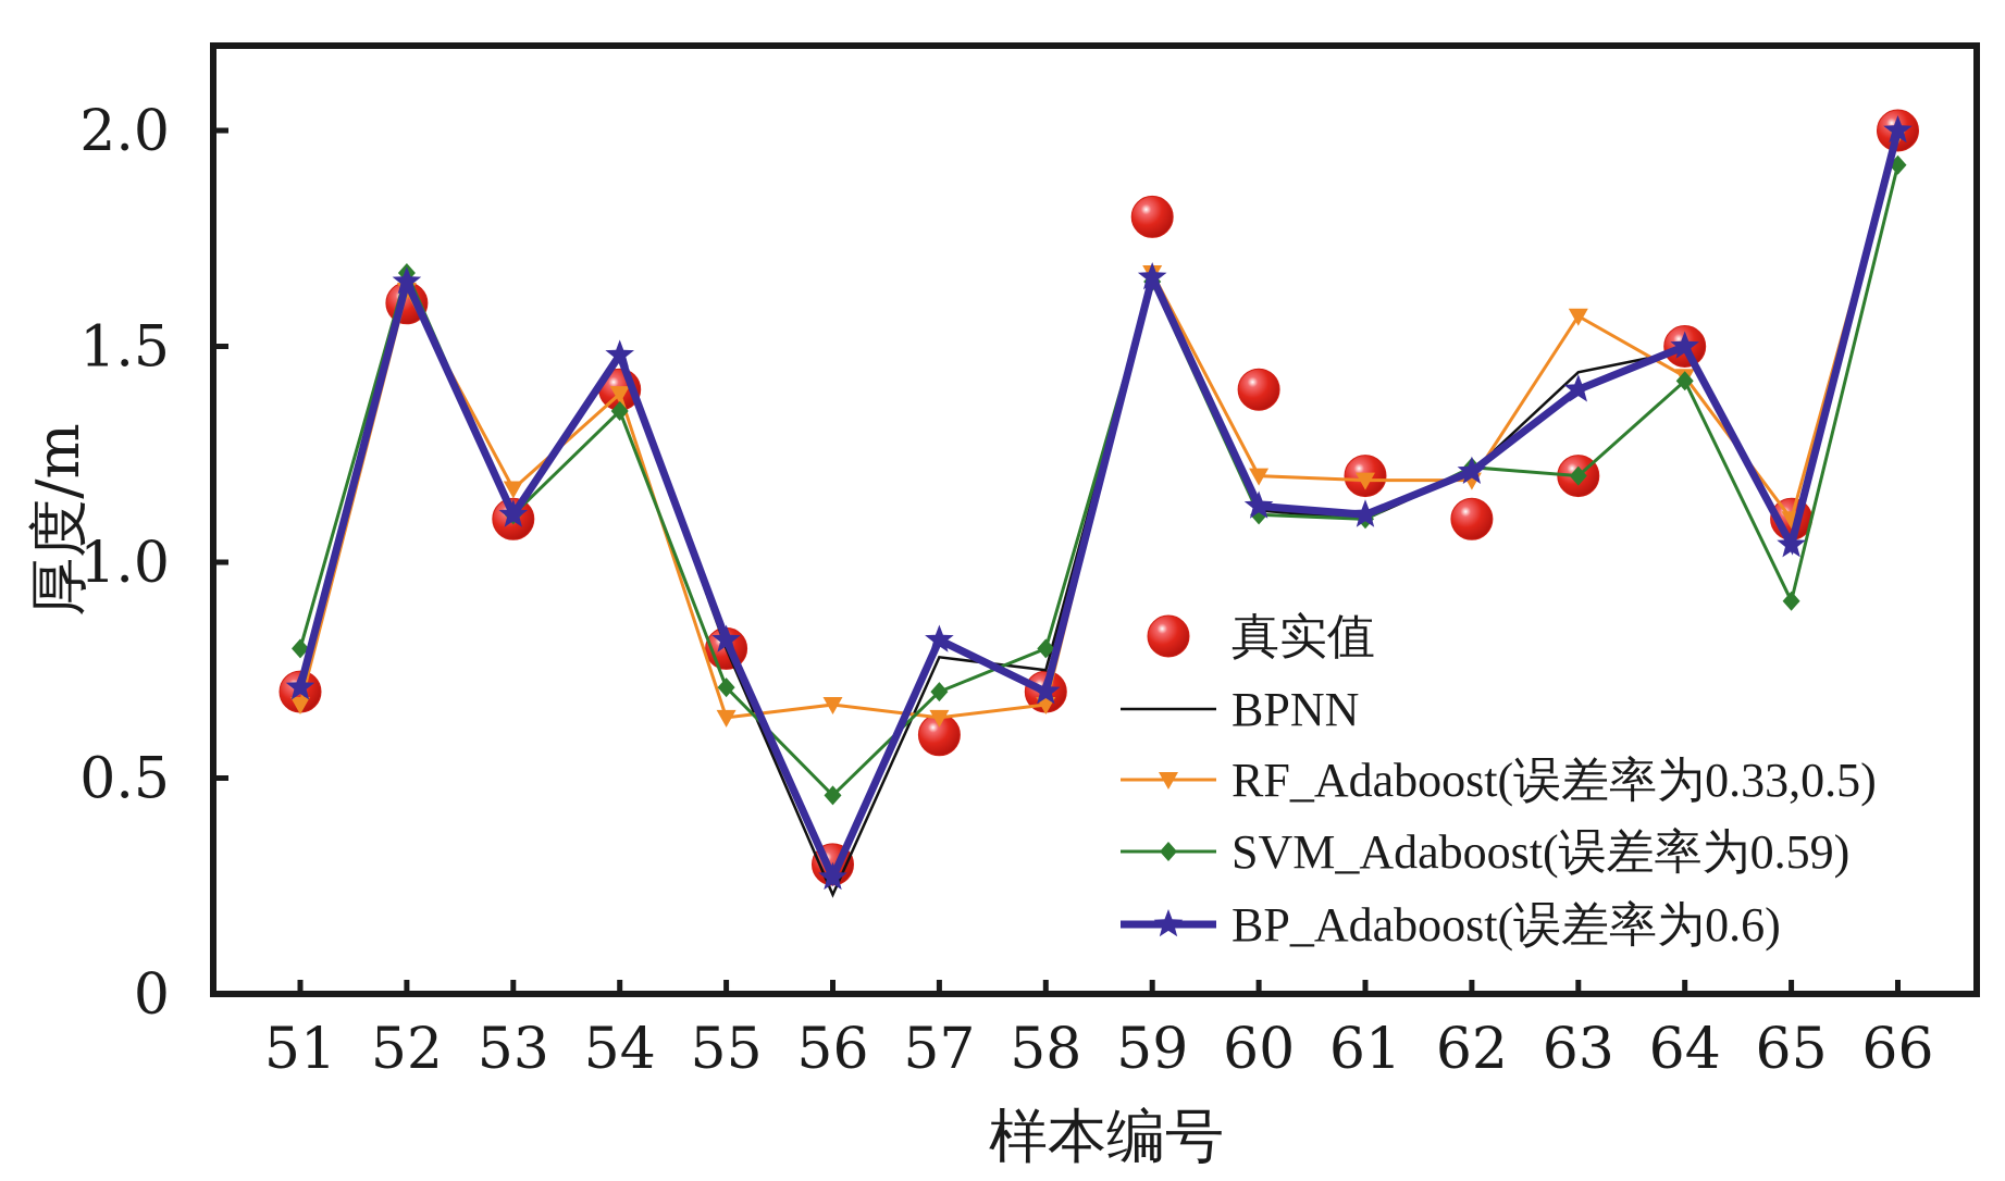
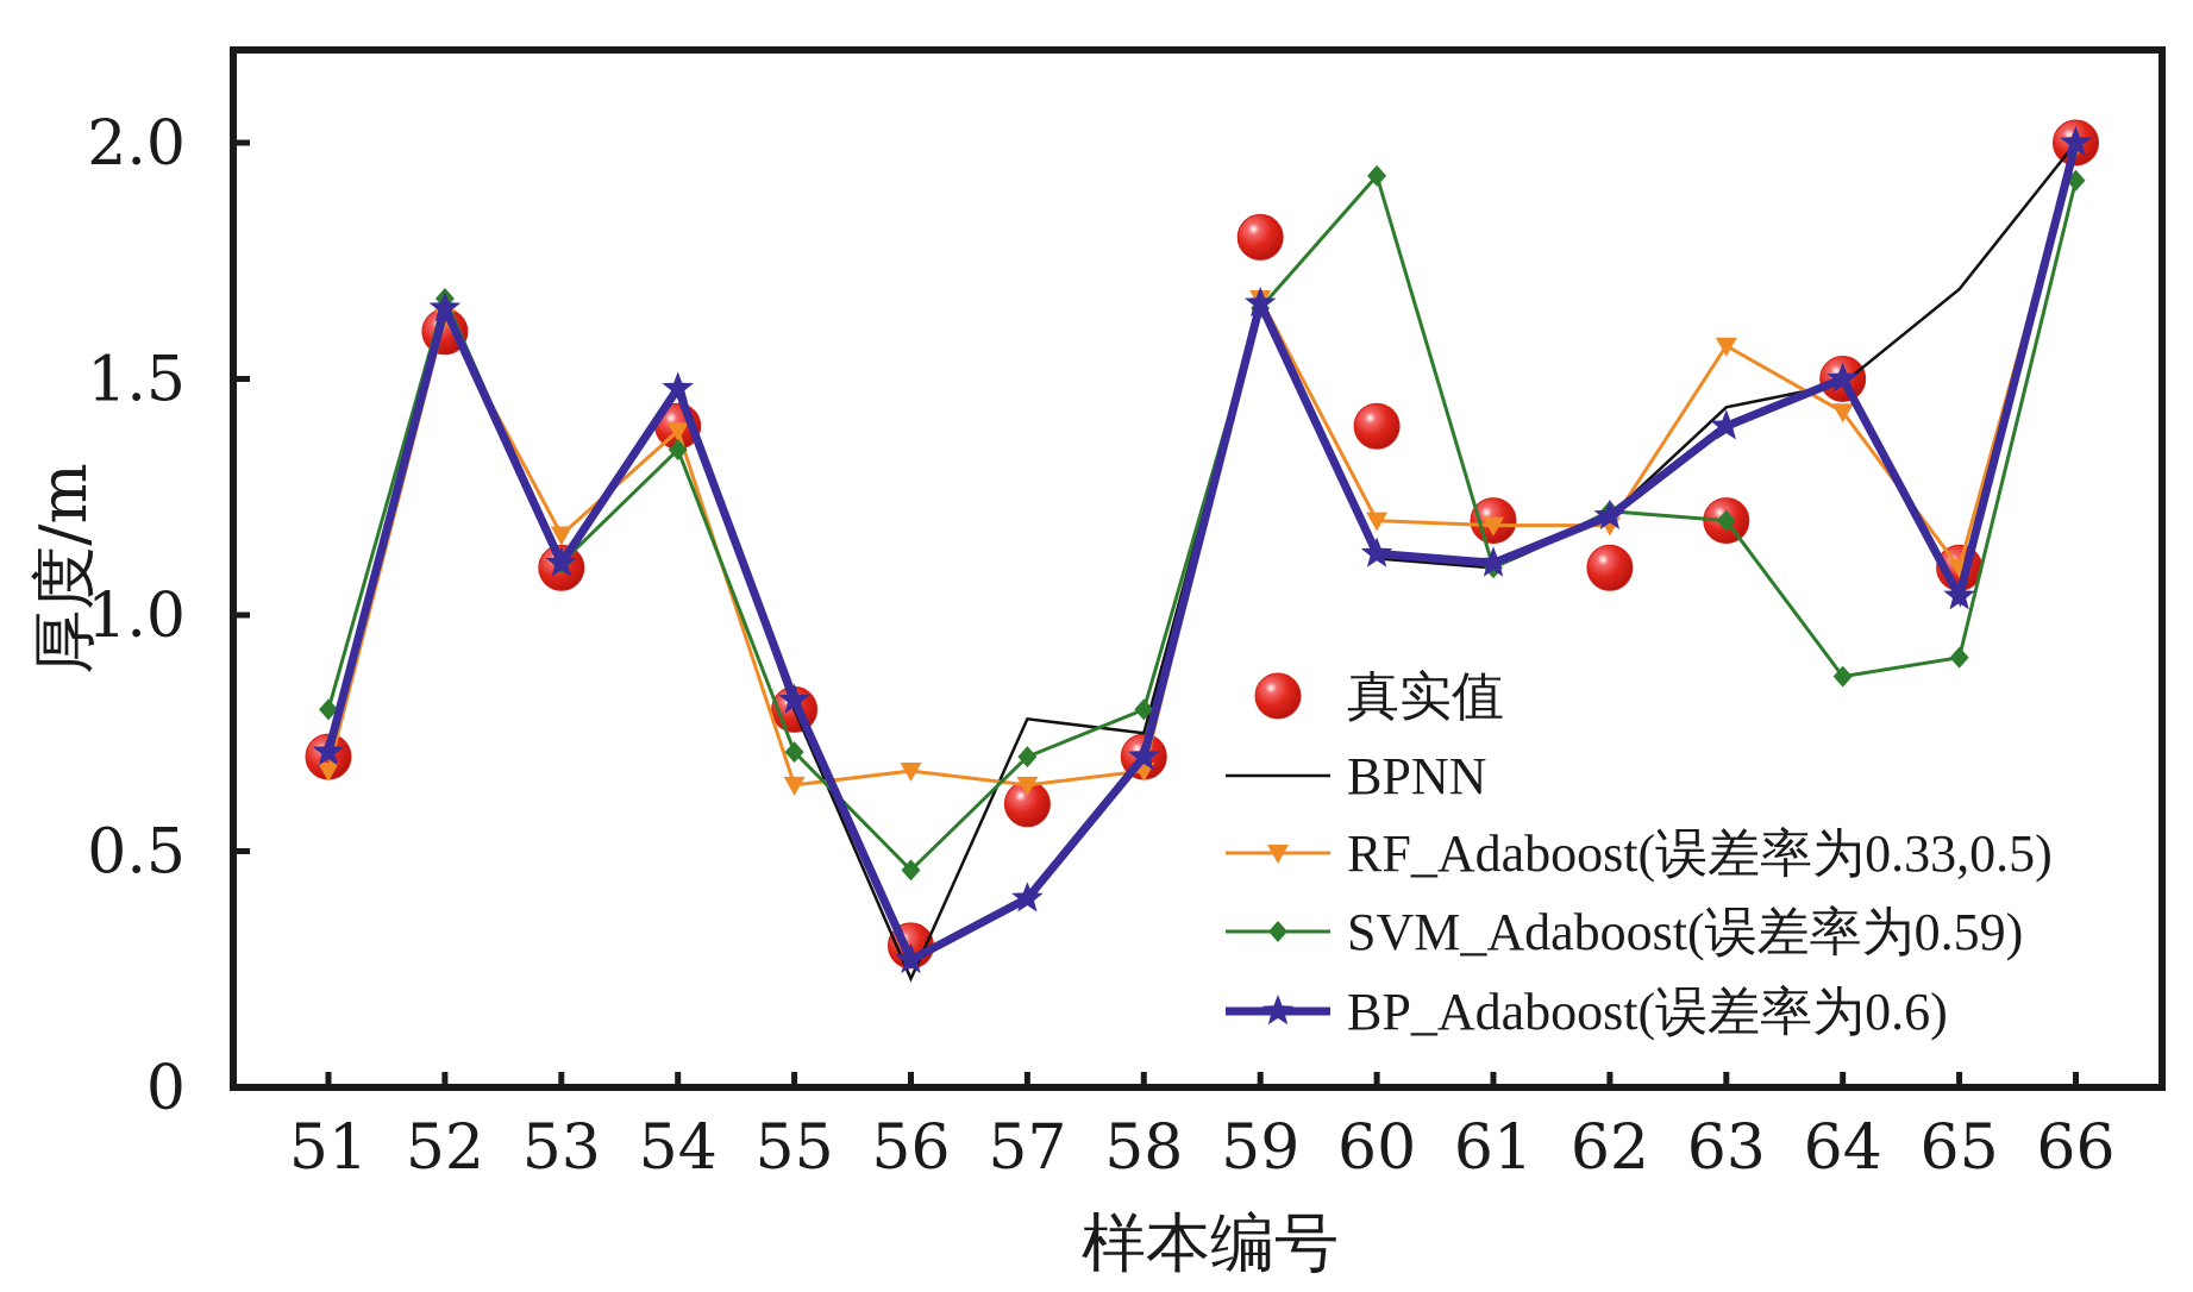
BP_Adaboost(误差率为0.6)/57: 0.82 -> 0.40
SVM_Adaboost(误差率为0.59)/60: 1.11 -> 1.93
SVM_Adaboost(误差率为0.59)/64: 1.42 -> 0.87
BPNN/65: 1.04 -> 1.69
